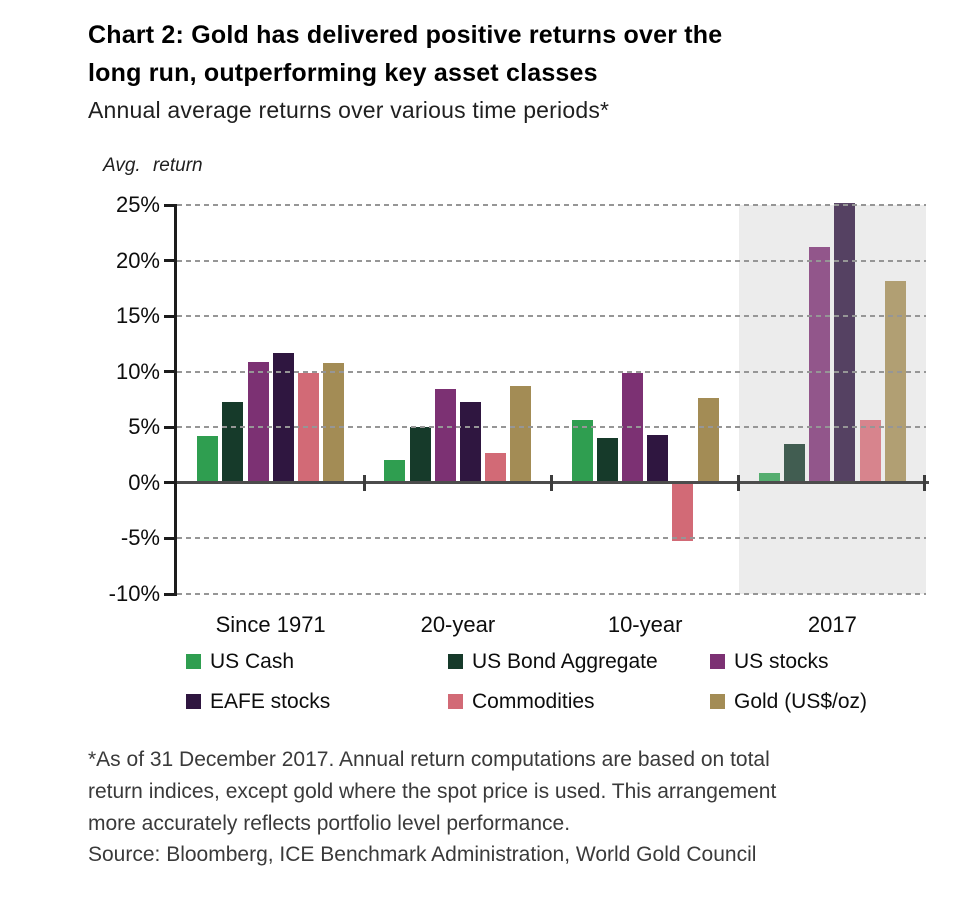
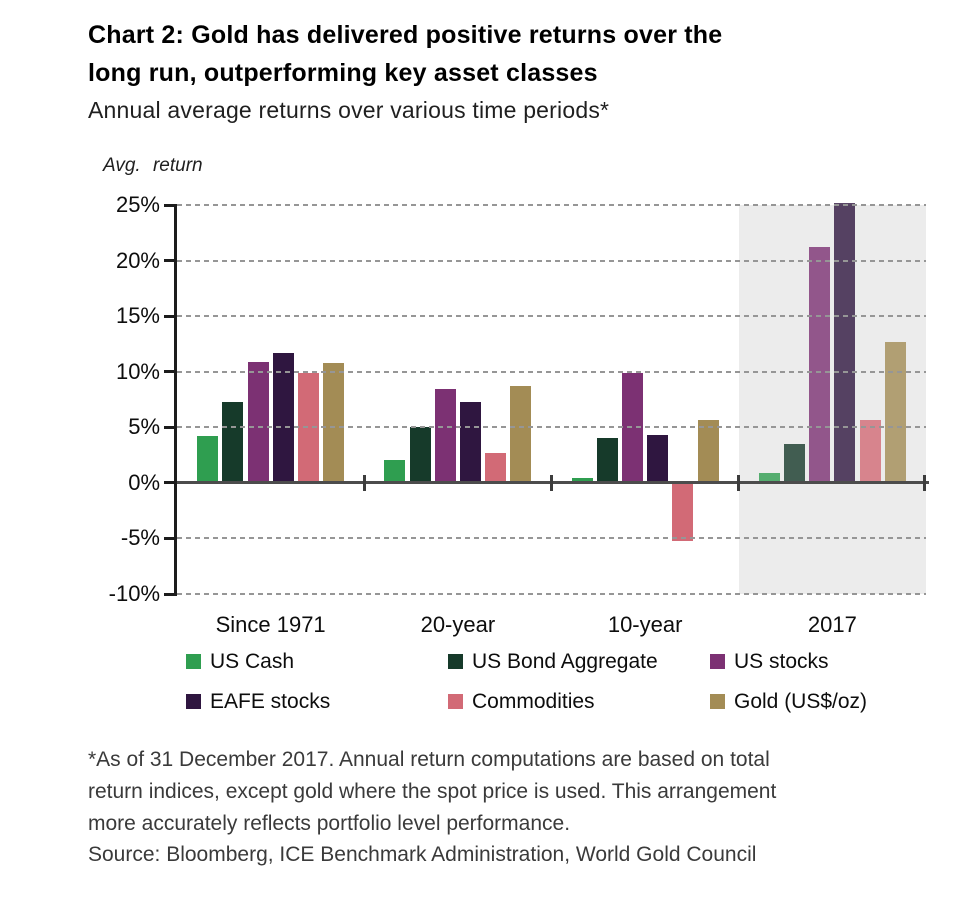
US Cash/10-year: 5.7% -> 0.4%
Gold (US$/oz)/10-year: 7.6% -> 5.7%
Gold (US$/oz)/2017: 18.2% -> 12.7%
